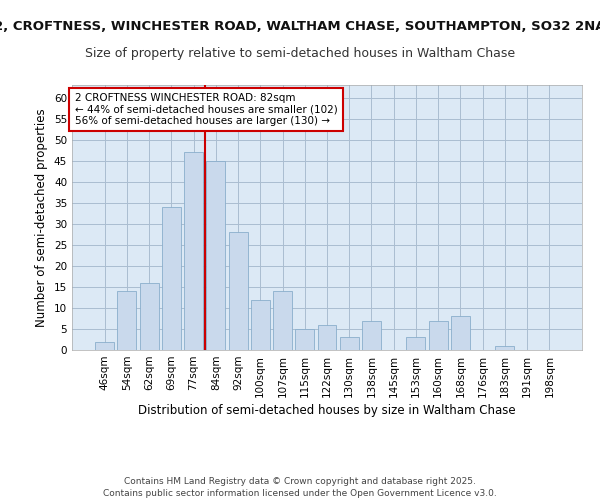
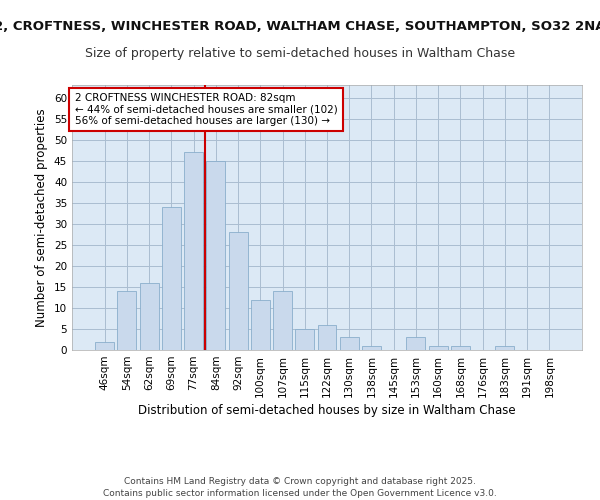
138sqm: 7 -> 1
160sqm: 7 -> 1
168sqm: 8 -> 1
